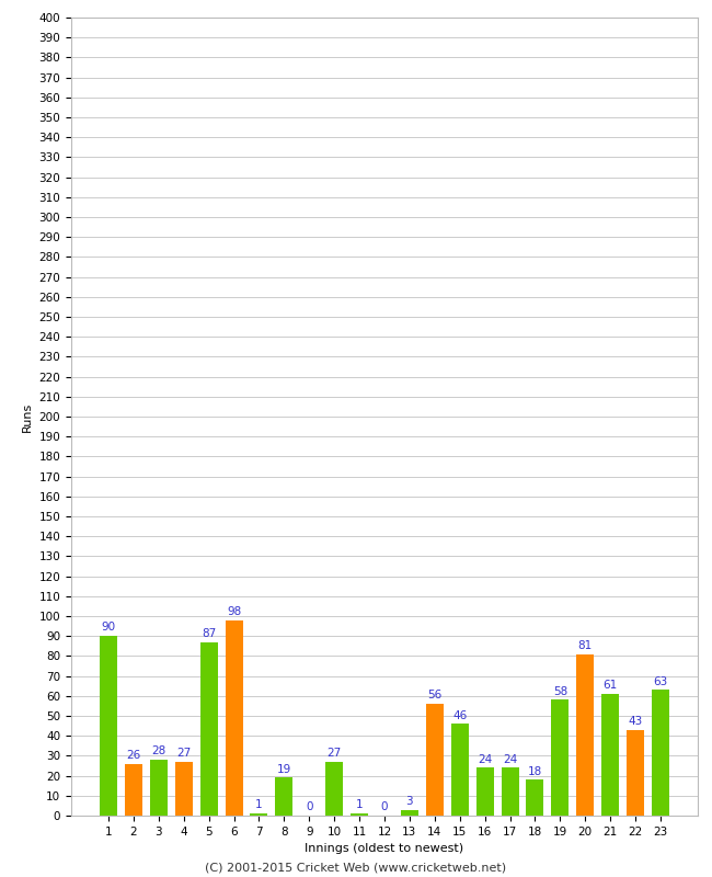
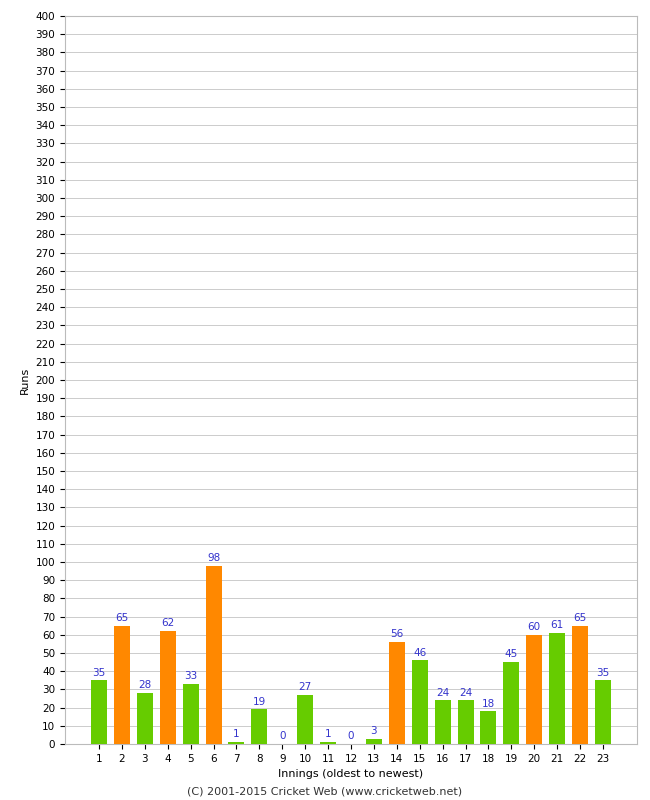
1: 90 -> 35
2: 26 -> 65
4: 27 -> 62
5: 87 -> 33
19: 58 -> 45
20: 81 -> 60
22: 43 -> 65
23: 63 -> 35
